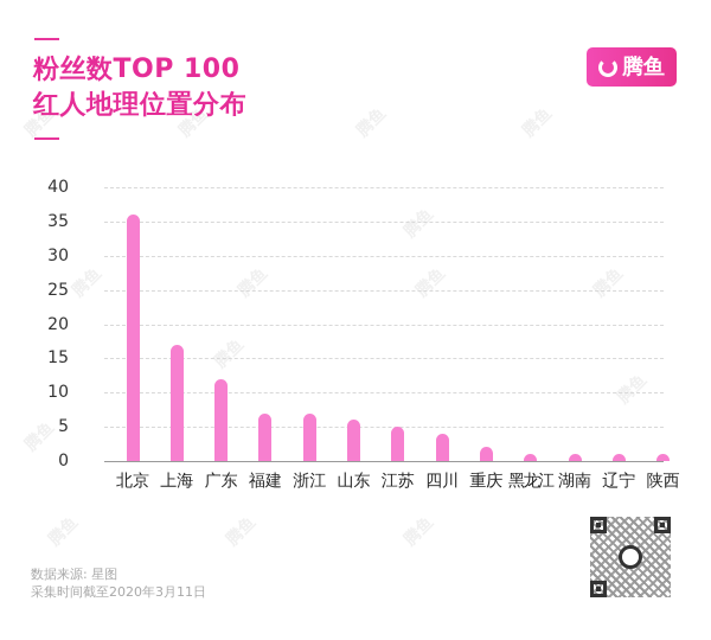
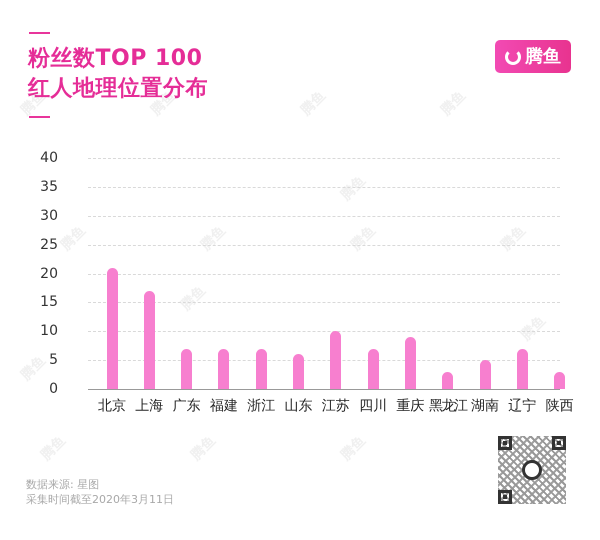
北京: 36 -> 21
广东: 12 -> 7
江苏: 5 -> 10
四川: 4 -> 7
重庆: 2 -> 9
黑龙江: 1 -> 3
湖南: 1 -> 5
辽宁: 1 -> 7
陕西: 1 -> 3
